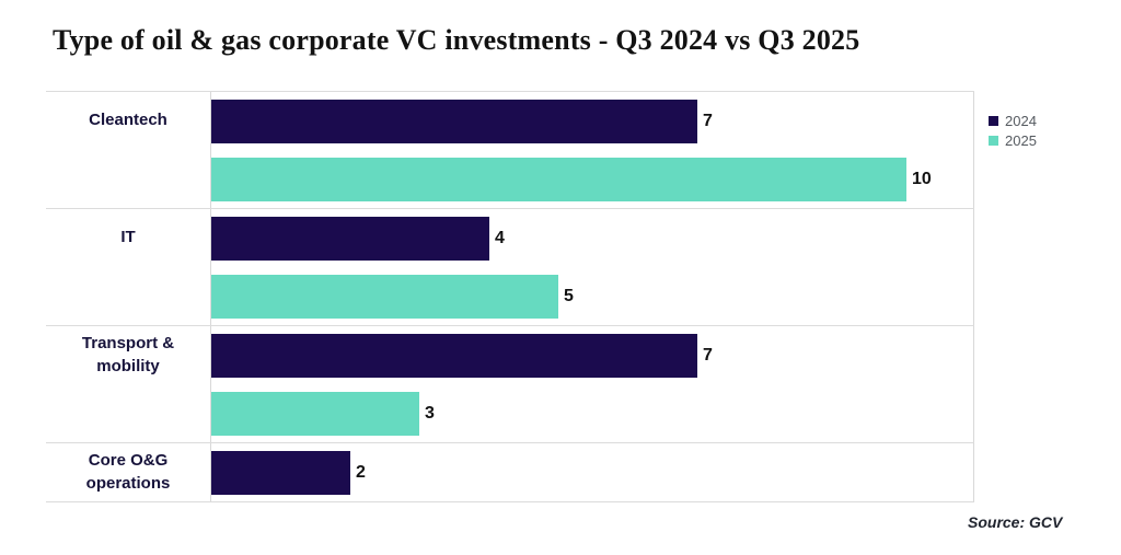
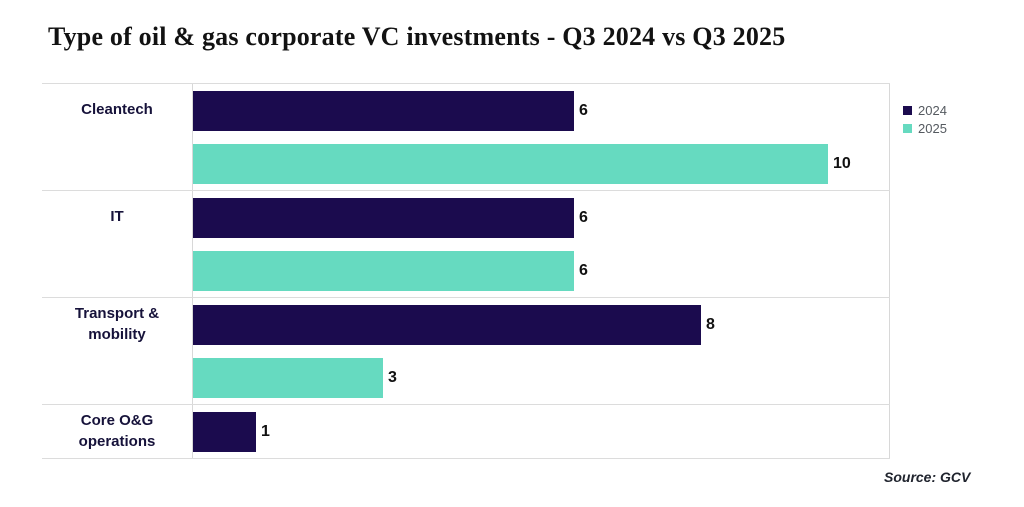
2024/Cleantech: 7 -> 6
2024/IT: 4 -> 6
2025/IT: 5 -> 6
2024/Transport & mobility: 7 -> 8
2024/Core O&G operations: 2 -> 1
